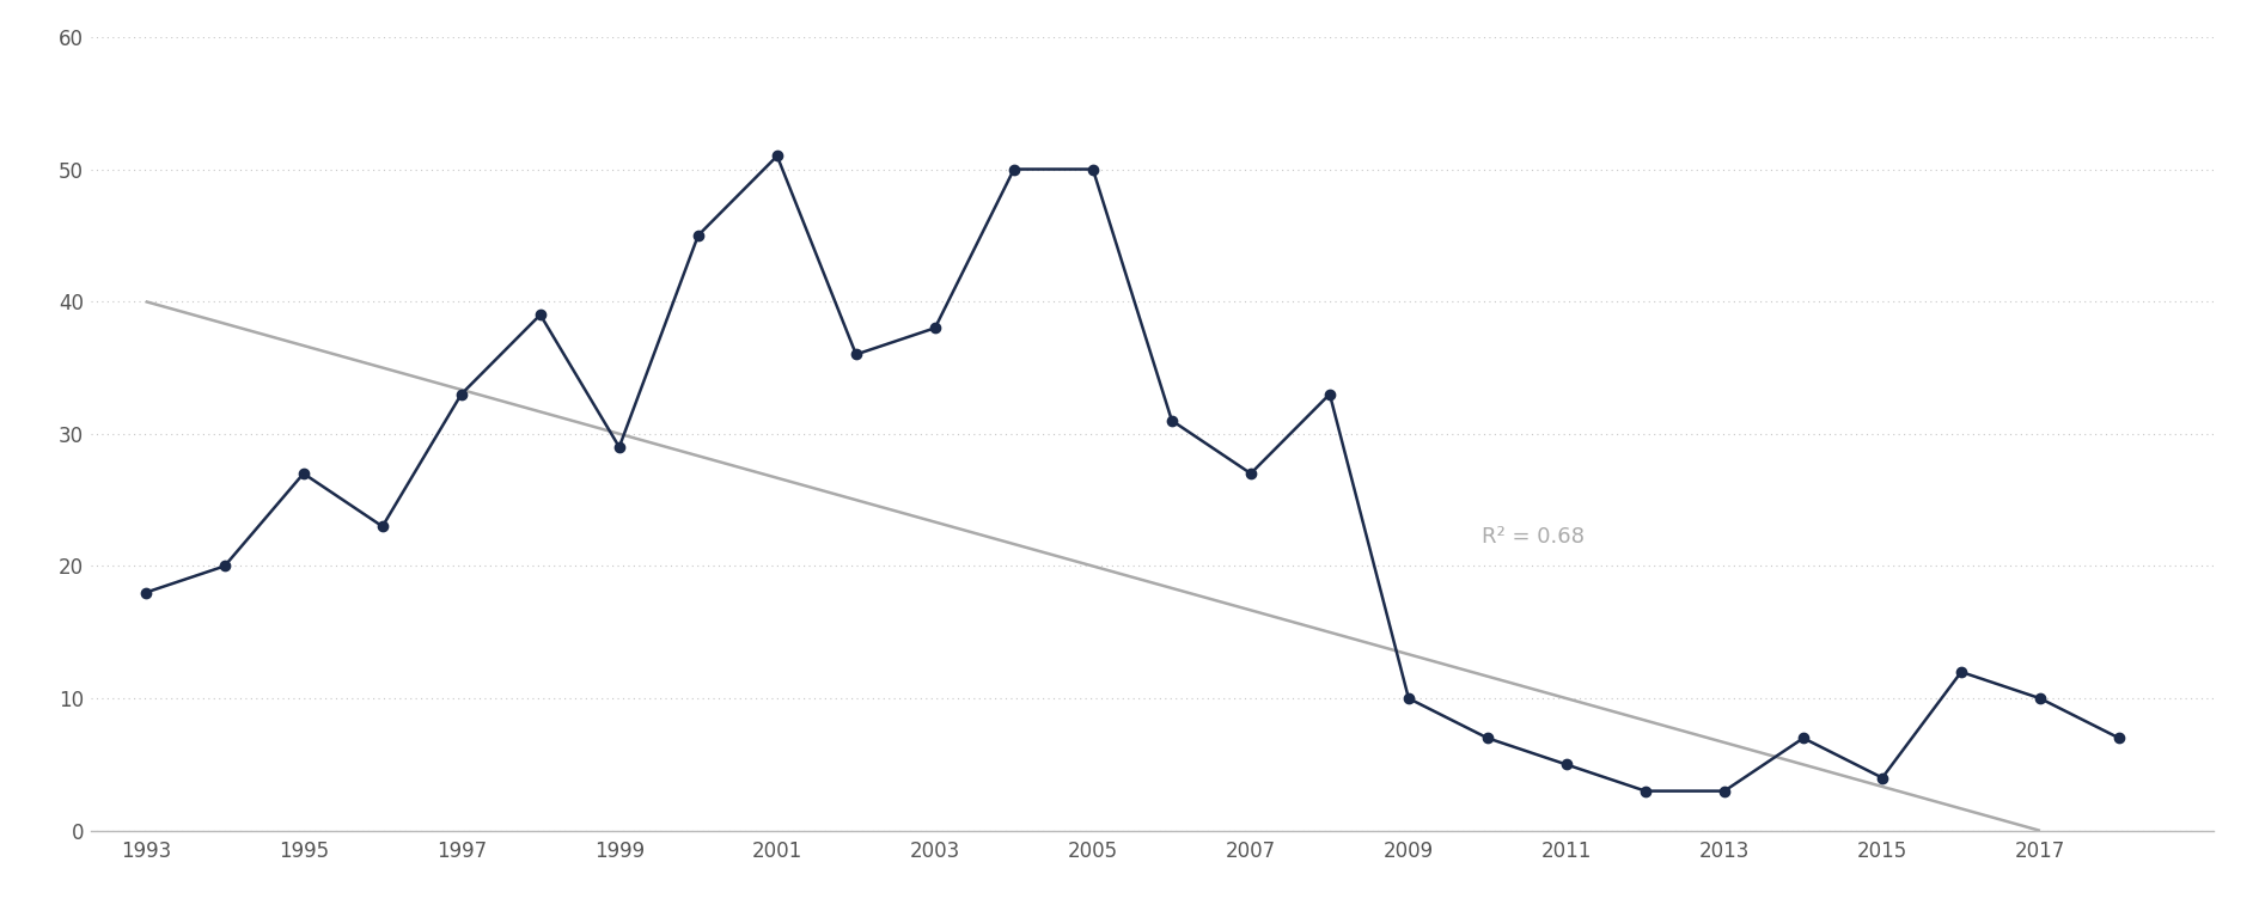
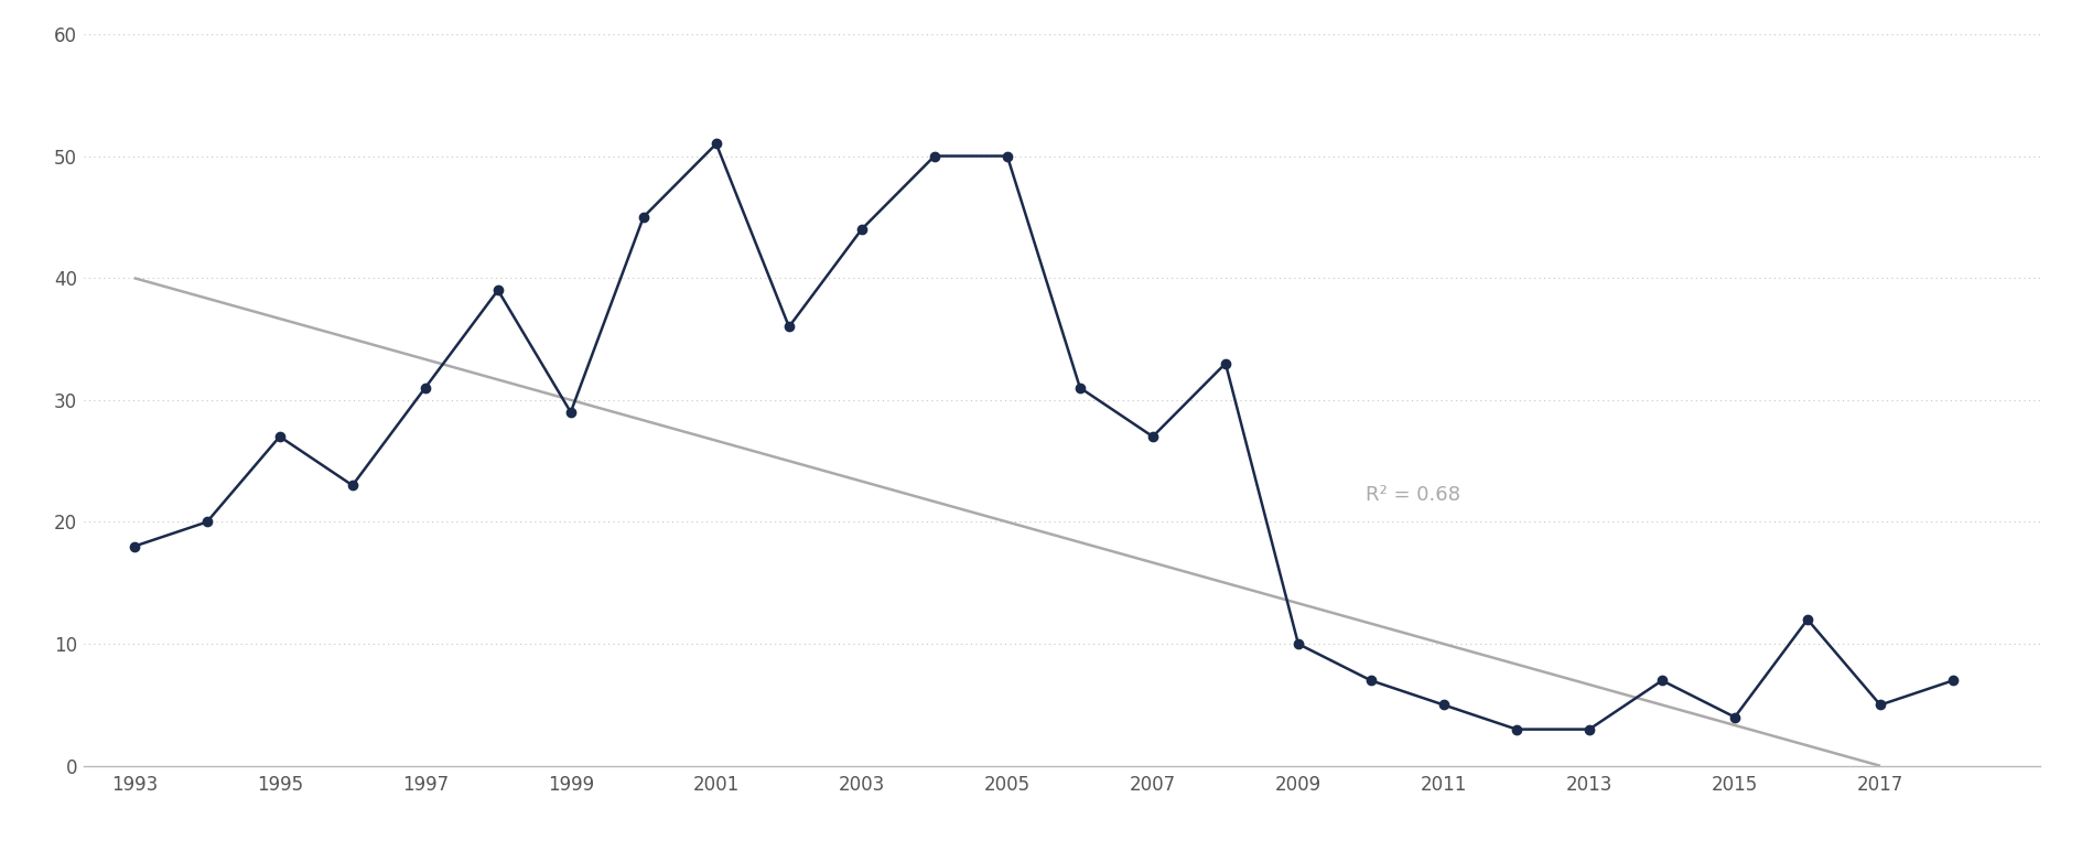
1997: 33 -> 31
2003: 38 -> 44
2017: 10 -> 5
